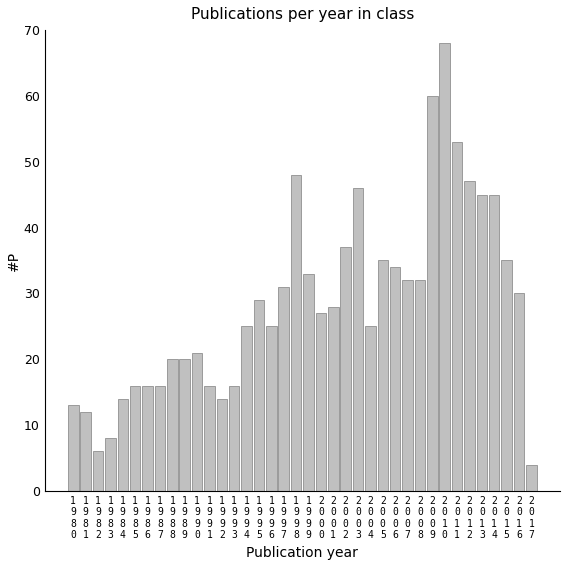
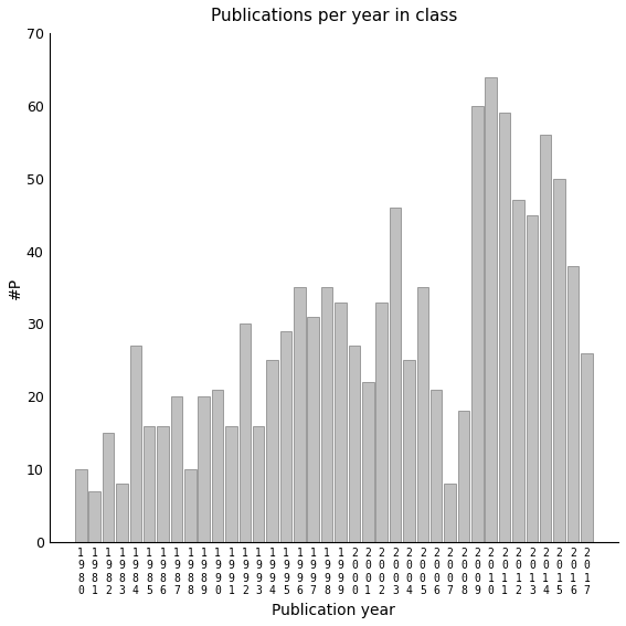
1 9 8 0: 13 -> 10
1 9 8 1: 12 -> 7
1 9 8 2: 6 -> 15
1 9 8 4: 14 -> 27
1 9 8 7: 16 -> 20
1 9 8 8: 20 -> 10
1 9 9 2: 14 -> 30
1 9 9 6: 25 -> 35
1 9 9 8: 48 -> 35
2 0 0 1: 28 -> 22
2 0 0 2: 37 -> 33
2 0 0 6: 34 -> 21
2 0 0 7: 32 -> 8
2 0 0 8: 32 -> 18
2 0 1 0: 68 -> 64
2 0 1 1: 53 -> 59
2 0 1 4: 45 -> 56
2 0 1 5: 35 -> 50
2 0 1 6: 30 -> 38
2 0 1 7: 4 -> 26
